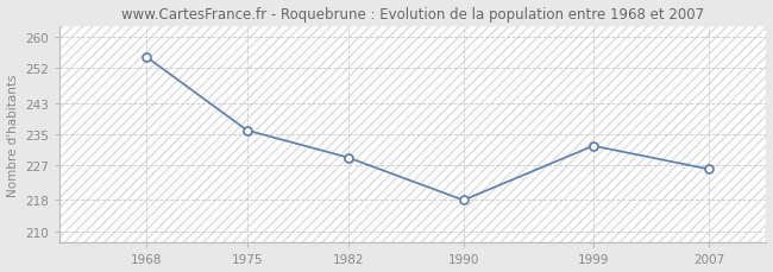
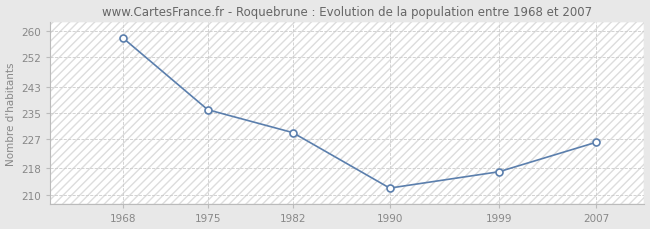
1968: 255 -> 258
1990: 218 -> 212
1999: 232 -> 217
